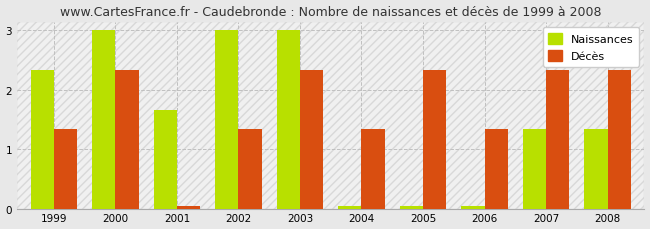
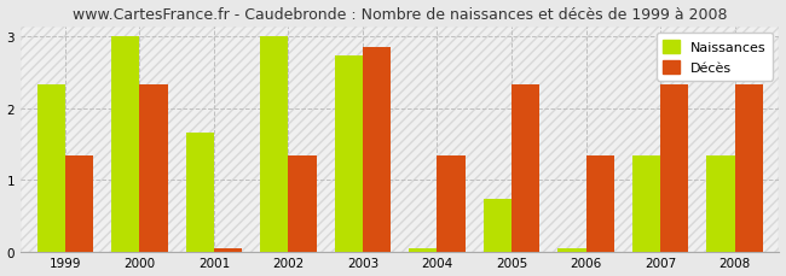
Naissances/2003: 3.00 -> 2.74
Décès/2003: 2.33 -> 2.86
Naissances/2005: 0.05 -> 0.74
